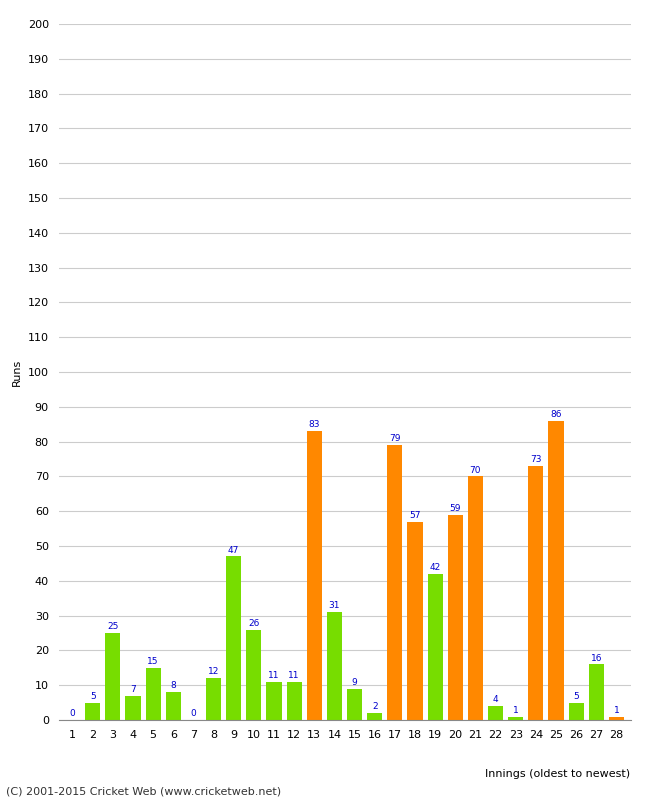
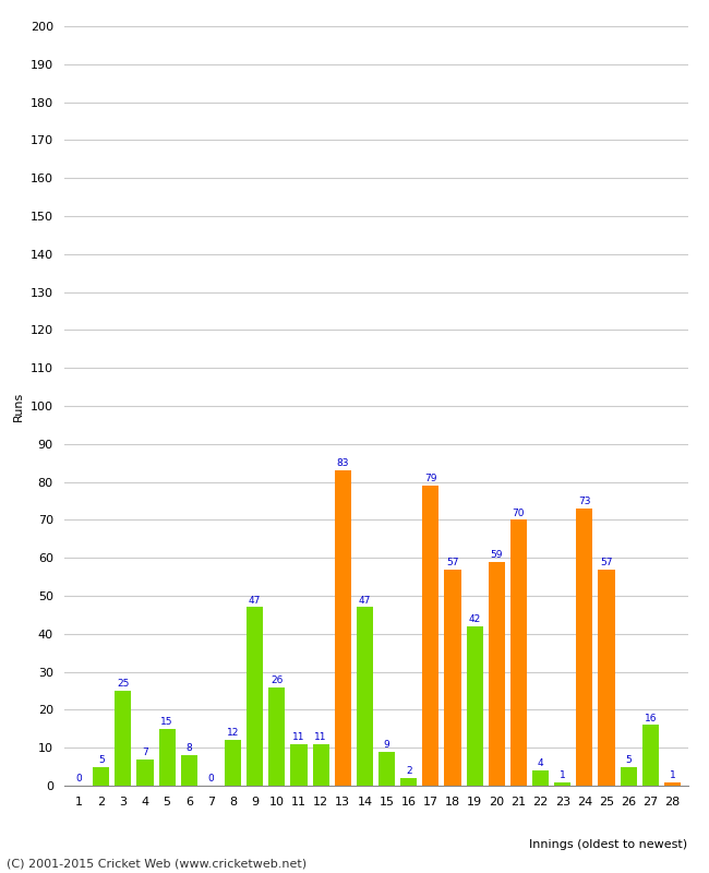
14: 31 -> 47
25: 86 -> 57
